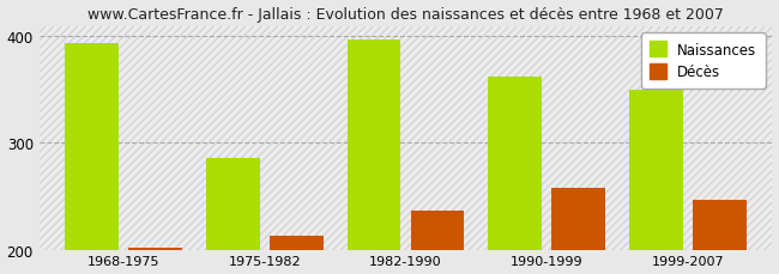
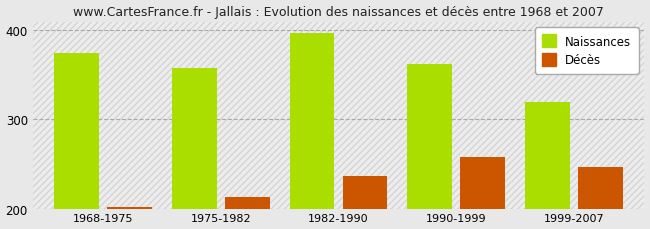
Naissances/1968-1975: 394 -> 375
Naissances/1975-1982: 286 -> 358
Naissances/1999-2007: 350 -> 320
